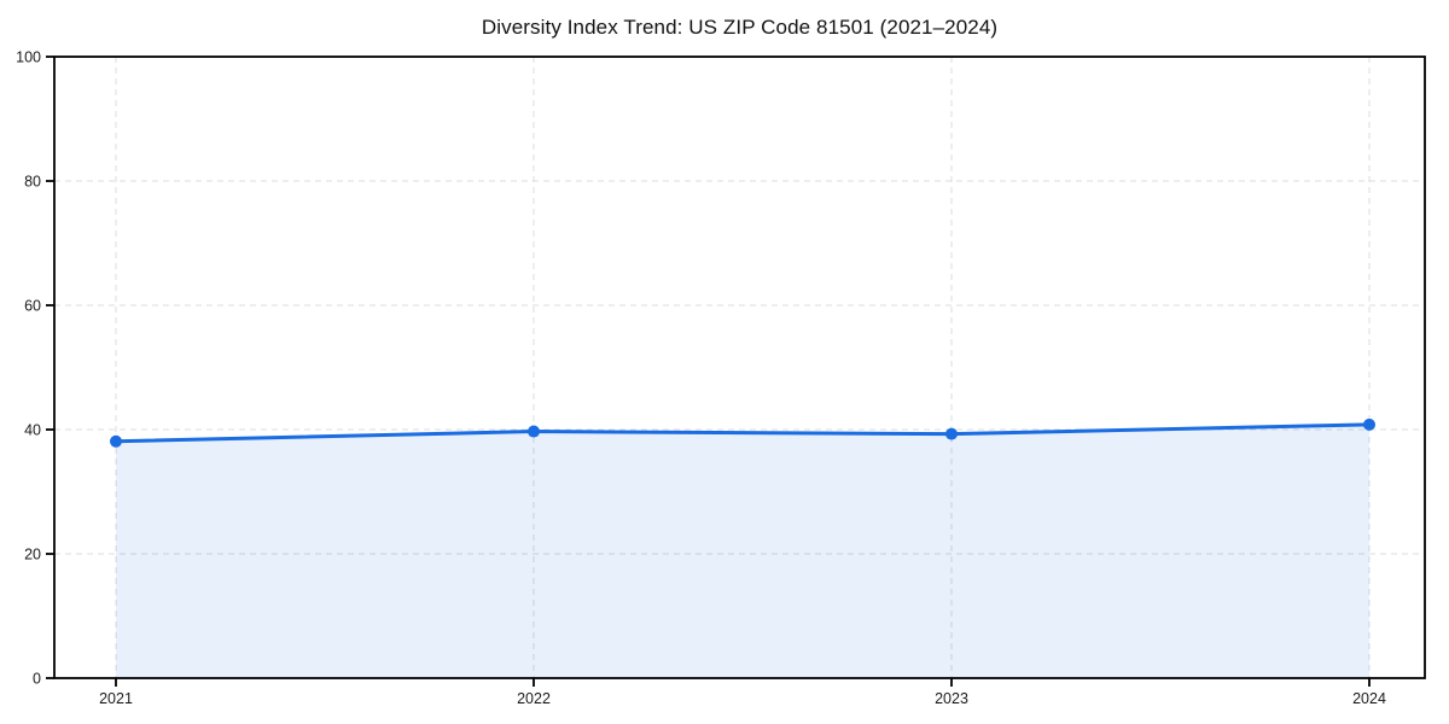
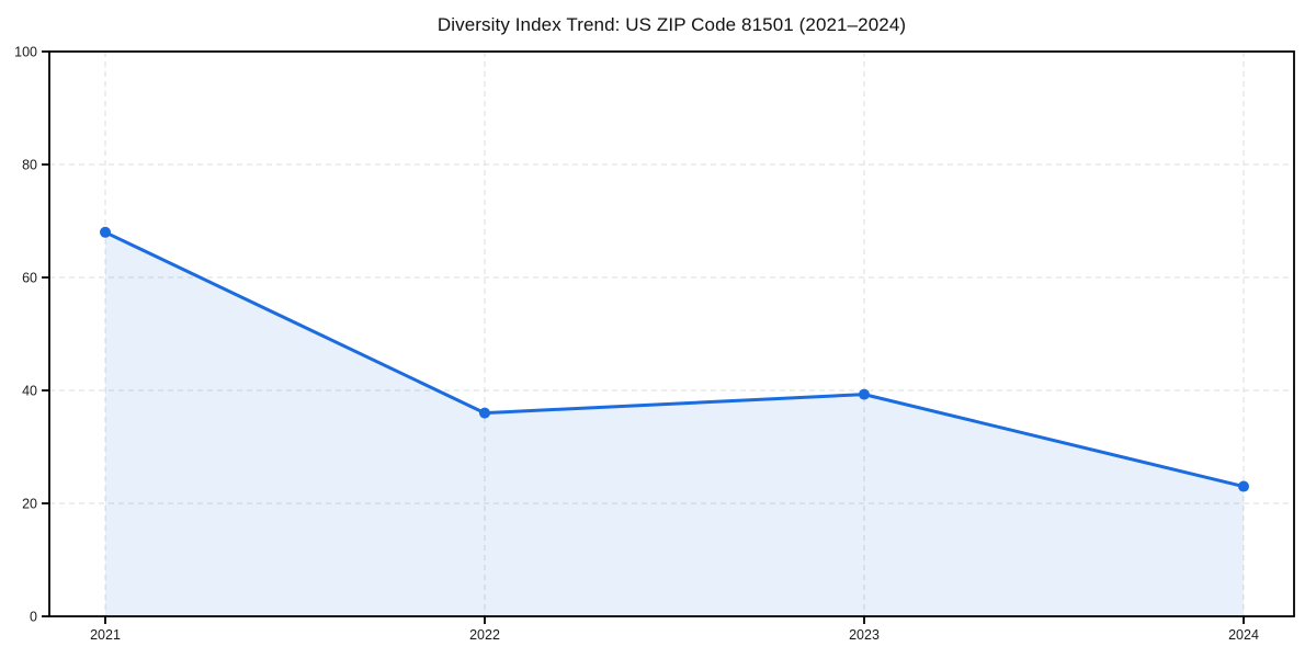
2021: 38 -> 68
2022: 40 -> 36
2024: 41 -> 23
